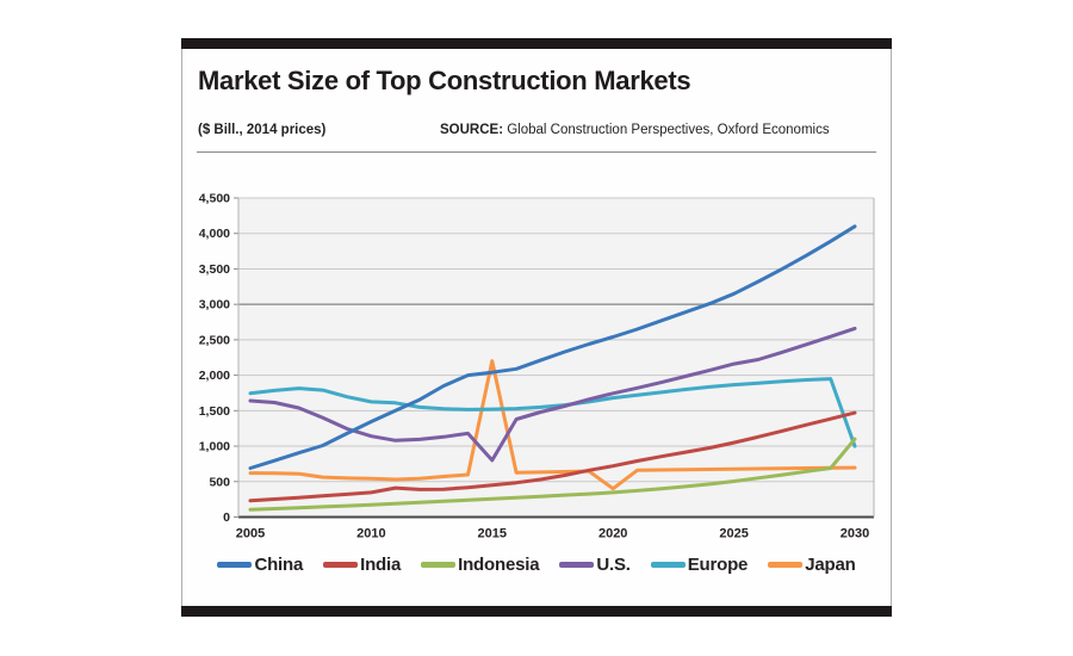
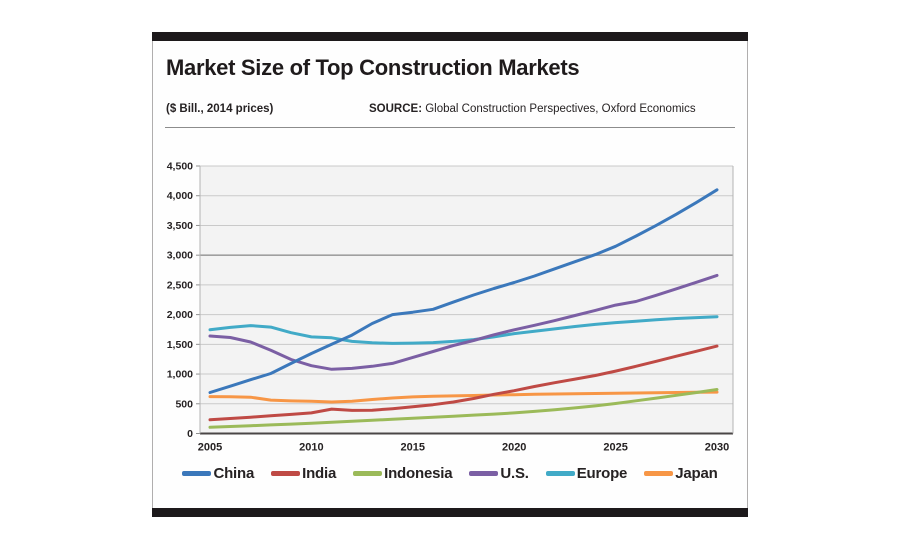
U.S./2015: 800 -> 1300
Japan/2015: 2200 -> 600
Japan/2020: 400 -> 700
Indonesia/2030: 1100 -> 700
Europe/2030: 1000 -> 2000
